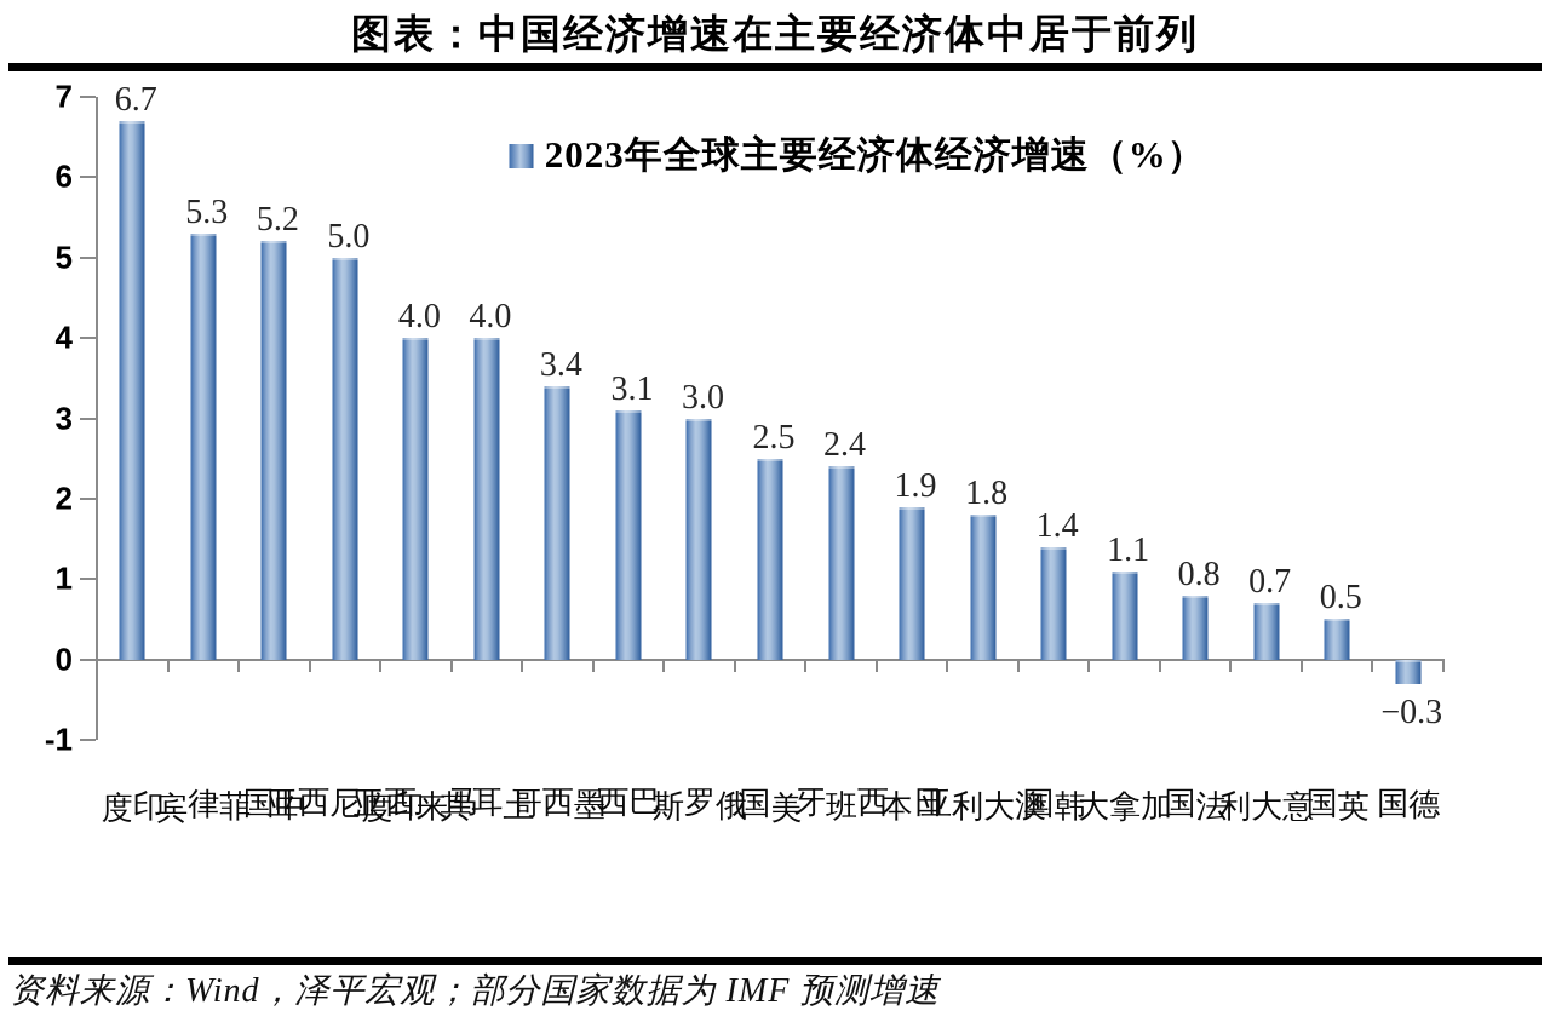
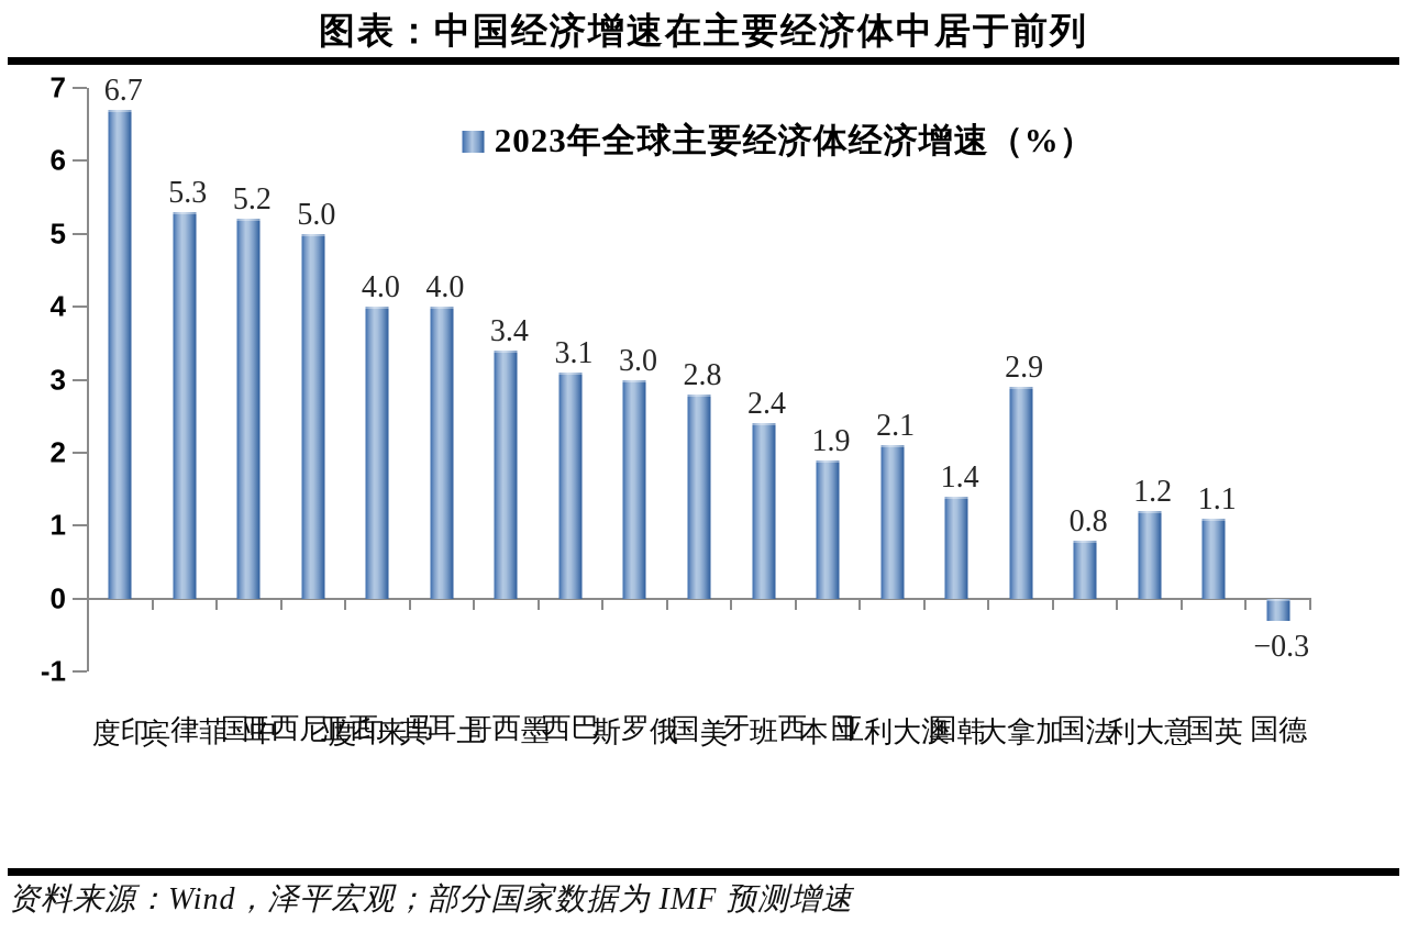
美国: 2.5 -> 2.8
澳大利亚: 1.8 -> 2.1
加拿大: 1.1 -> 2.9
意大利: 0.7 -> 1.2
英国: 0.5 -> 1.1
